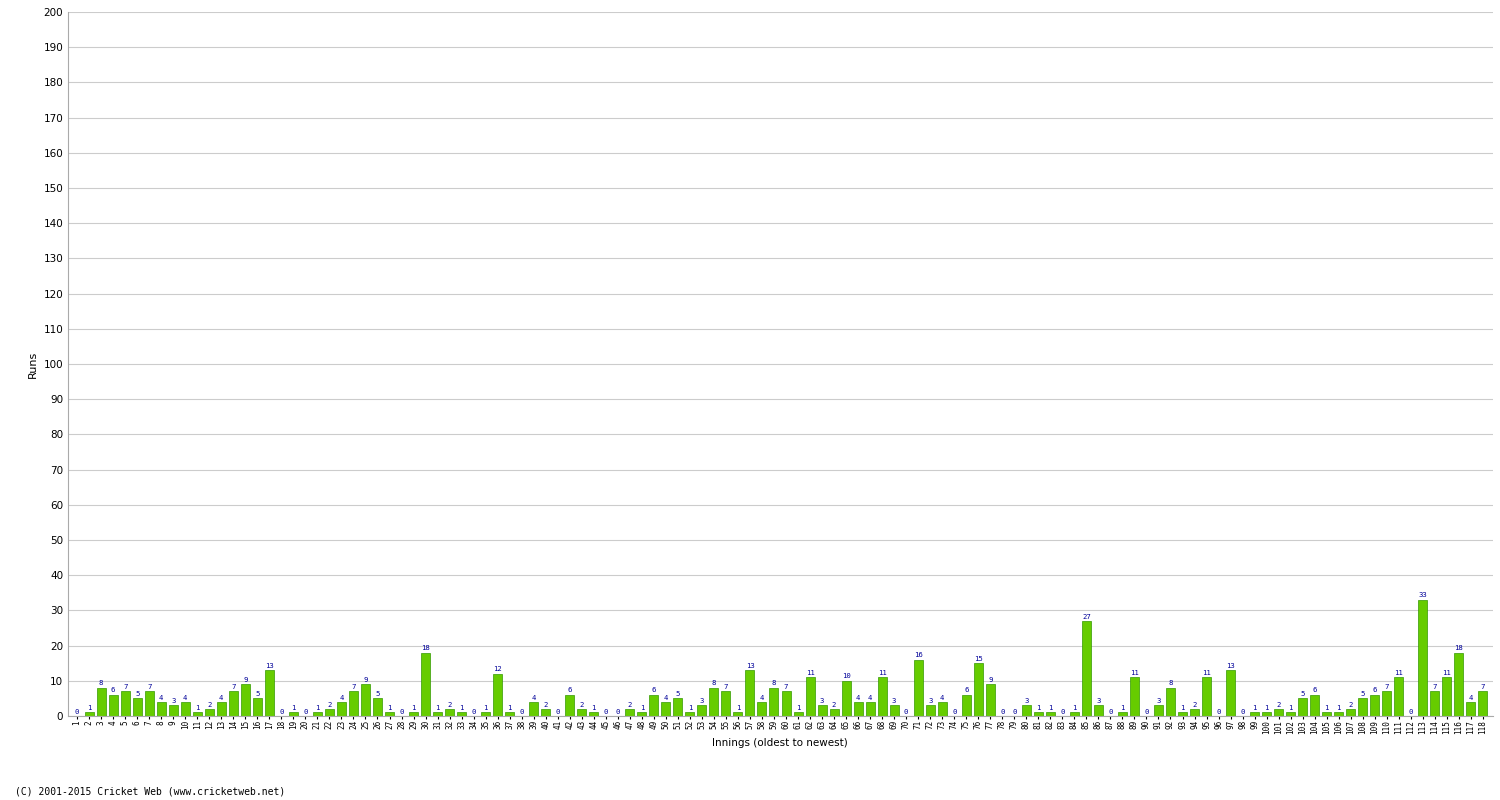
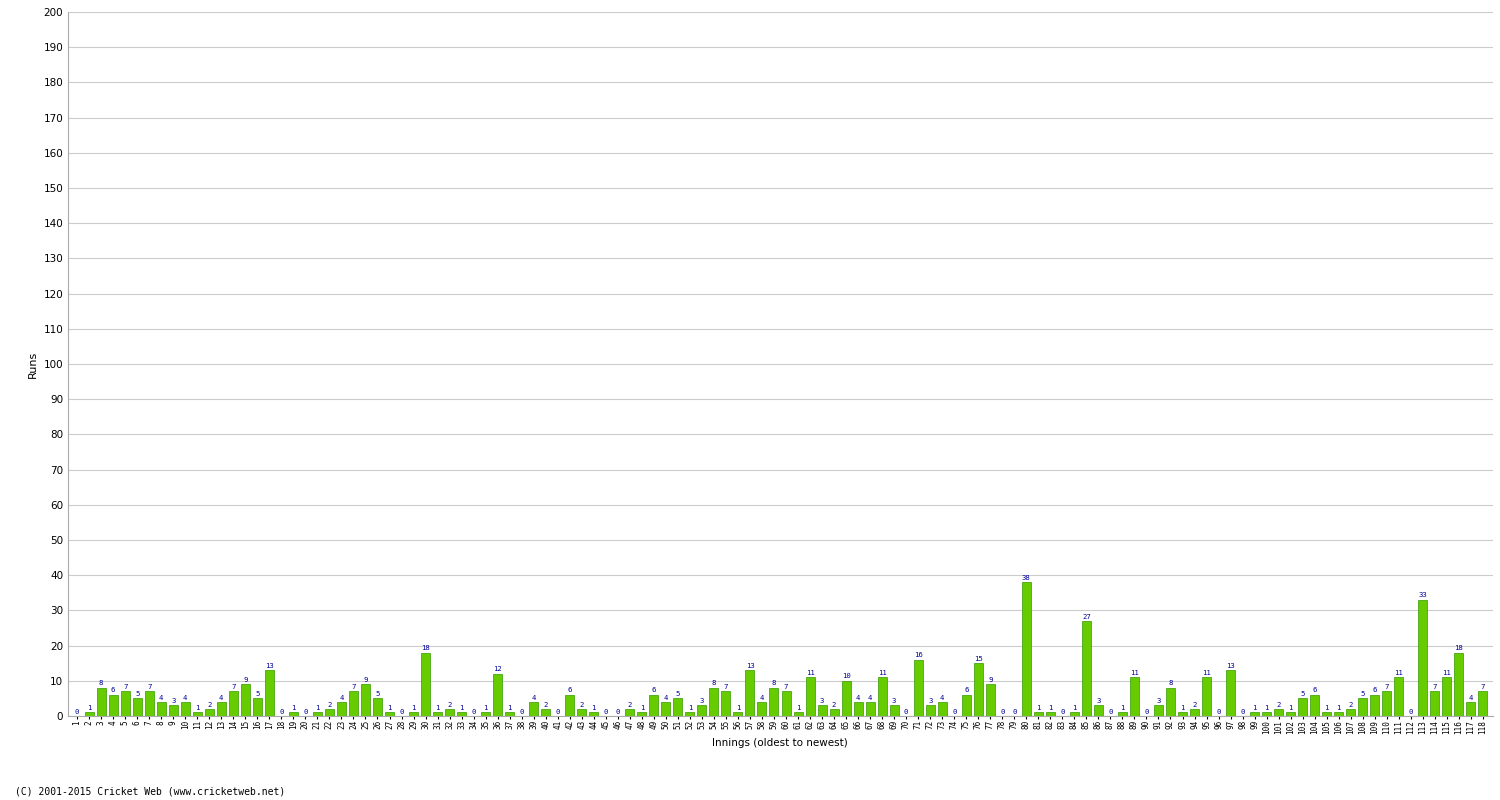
80: 3 -> 38
